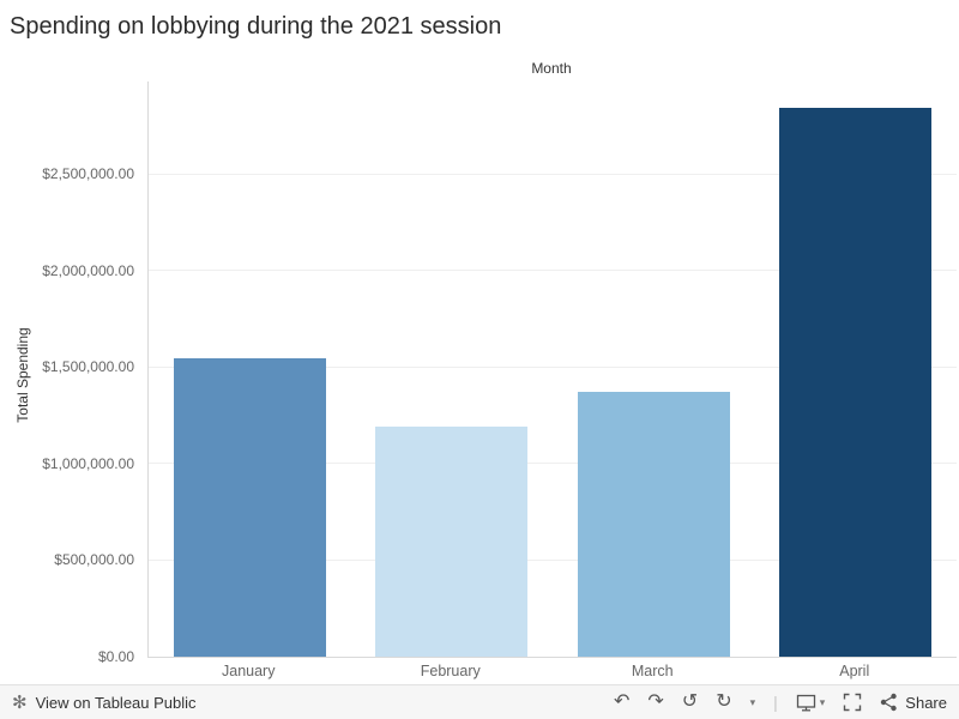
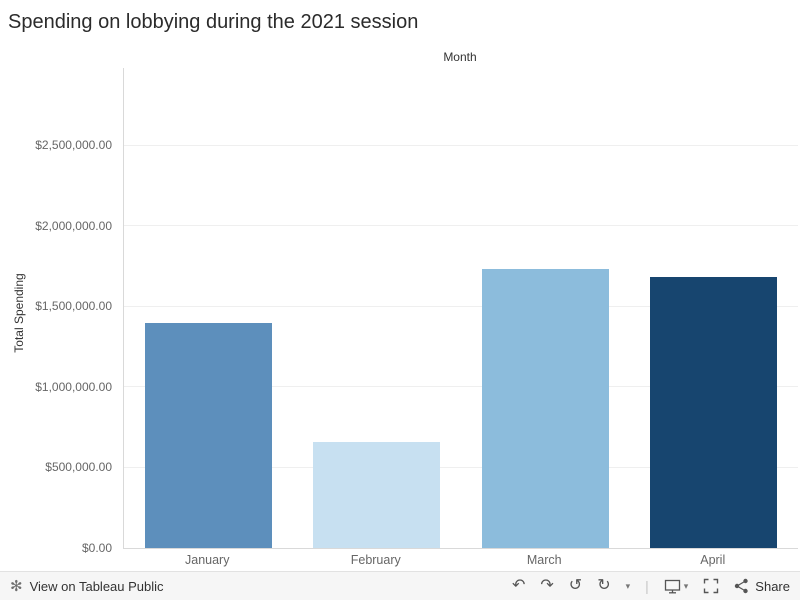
January: $1540000 -> $1400000
February: $1190000 -> $660000
March: $1380000 -> $1730000
April: $2840000 -> $1680000
